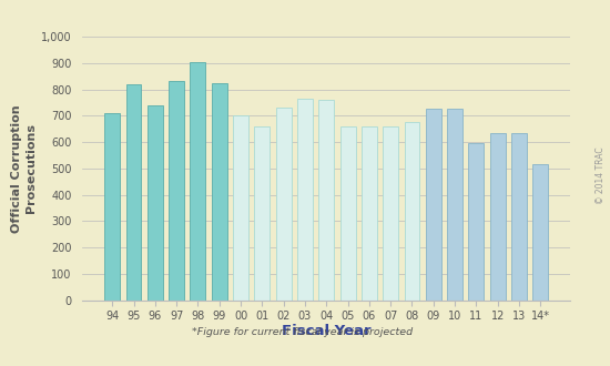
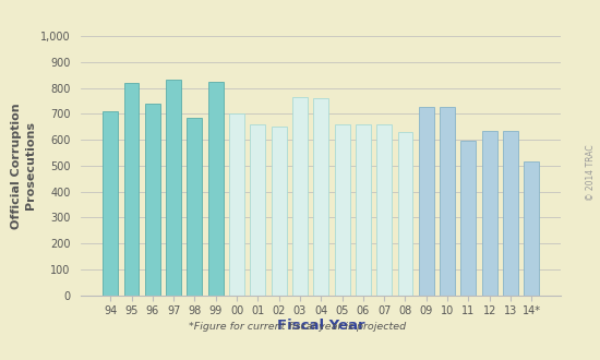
98: 905 -> 685
02: 730 -> 650
08: 675 -> 630
